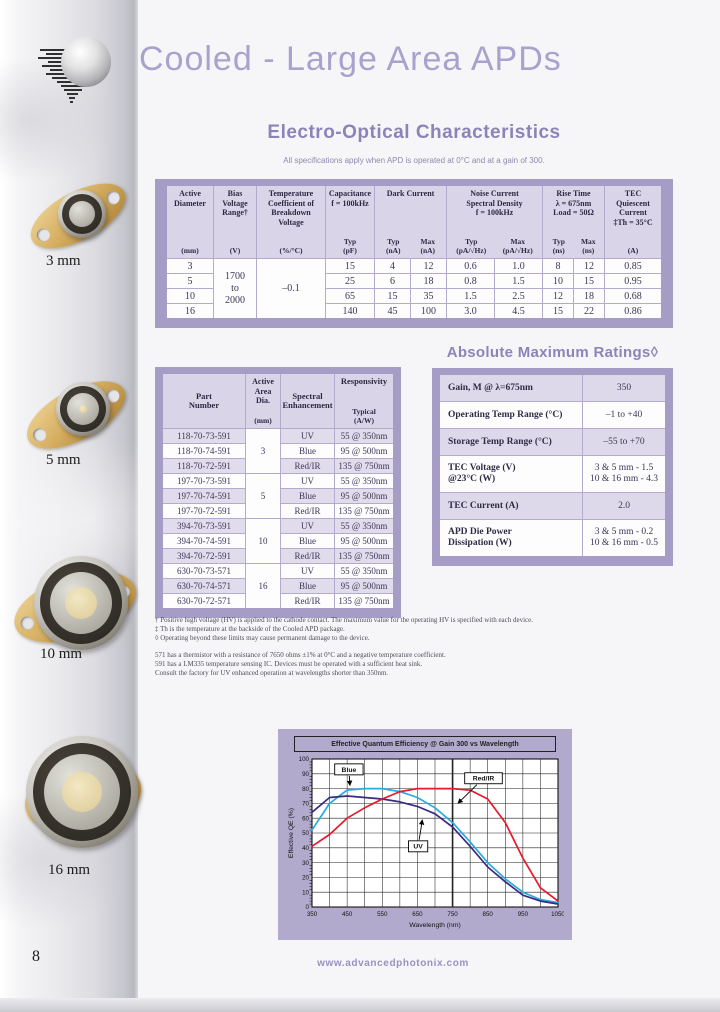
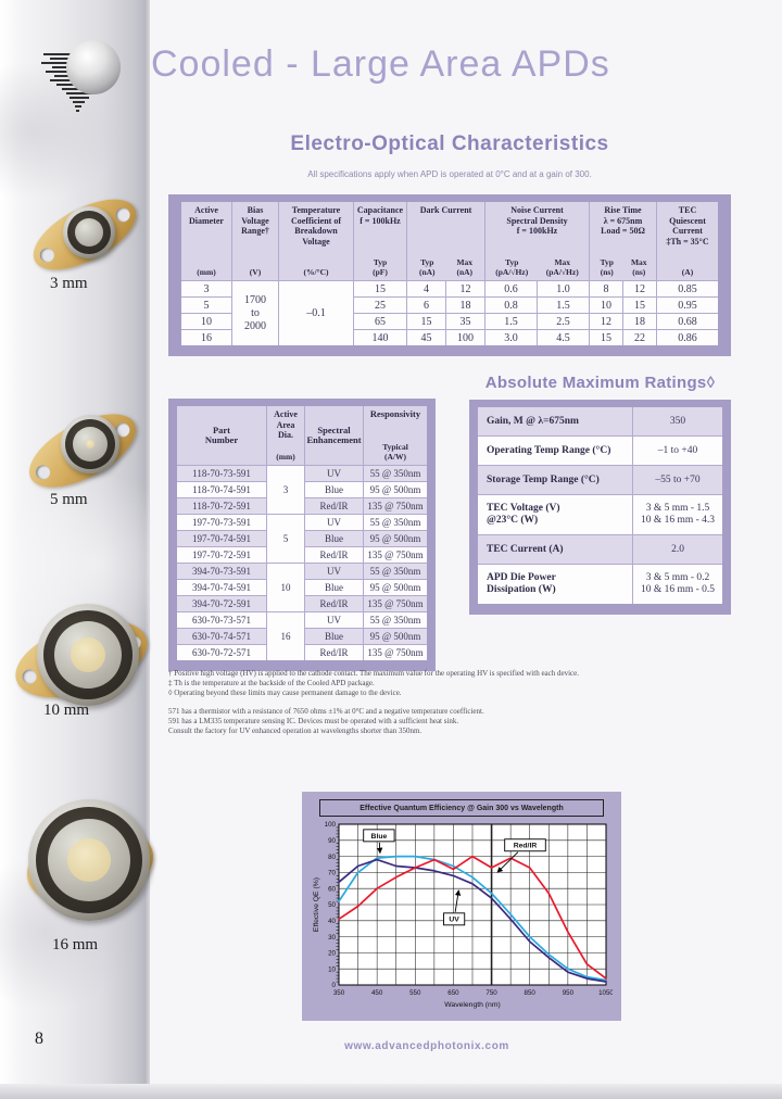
UV/450: 75 -> 78
Red/IR/650: 80 -> 72
Red/IR/750: 80 -> 73
